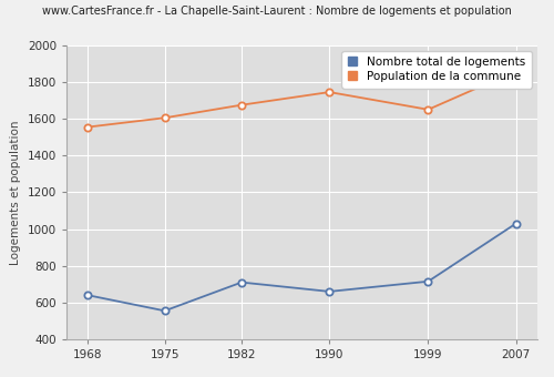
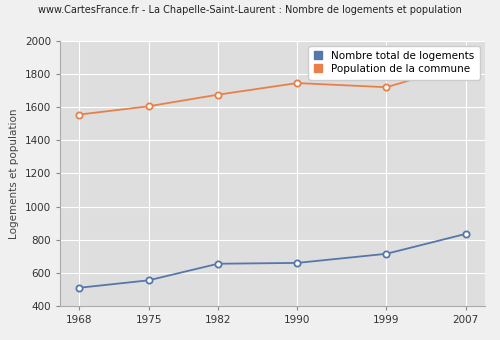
Nombre total de logements/1968: 640 -> 510
Nombre total de logements/1982: 710 -> 660
Population de la commune/1999: 1650 -> 1720
Nombre total de logements/2007: 1030 -> 840
